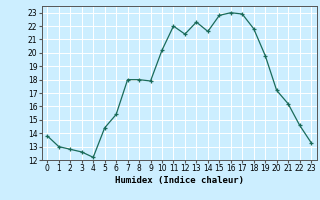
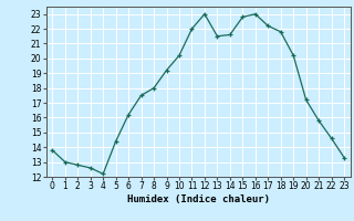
6: 15.4 -> 16.2
7: 18.0 -> 17.5
9: 17.9 -> 19.2
12: 21.4 -> 23.0
13: 22.3 -> 21.5
17: 22.9 -> 22.2
19: 19.8 -> 20.2
21: 16.2 -> 15.8
